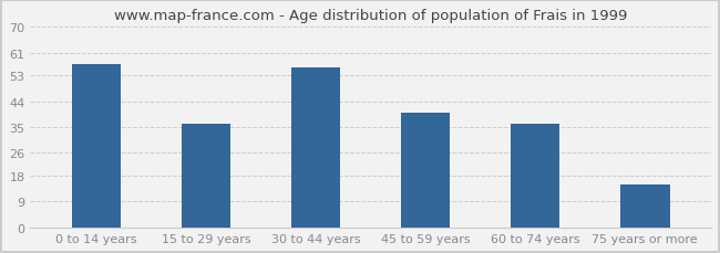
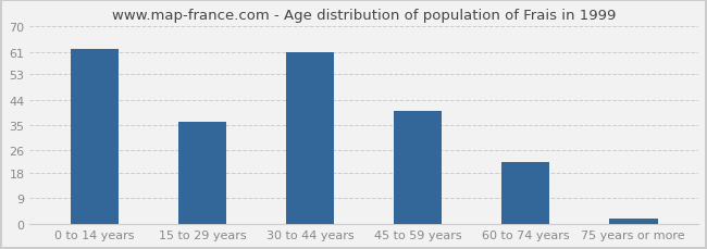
0 to 14 years: 57 -> 62
30 to 44 years: 56 -> 61
60 to 74 years: 36 -> 22
75 years or more: 15 -> 2
